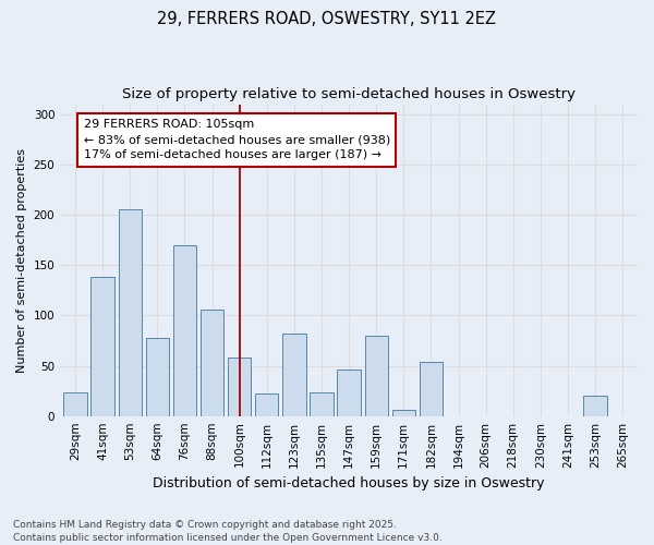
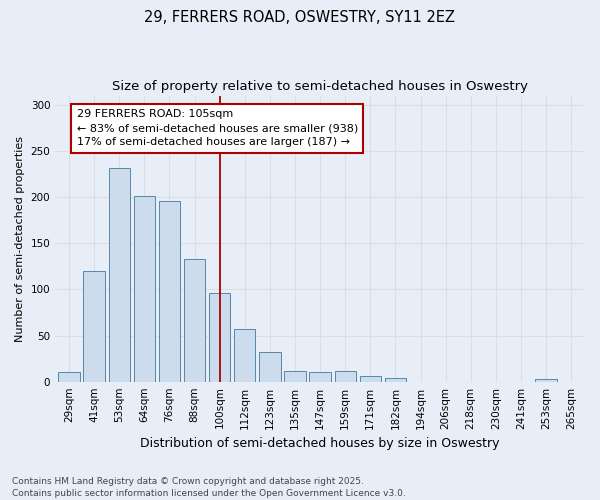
29sqm: 24 -> 10
41sqm: 138 -> 120
53sqm: 206 -> 232
64sqm: 78 -> 201
76sqm: 170 -> 196
88sqm: 106 -> 133
100sqm: 58 -> 96
112sqm: 22 -> 57
123sqm: 82 -> 32
135sqm: 24 -> 12
147sqm: 46 -> 11
159sqm: 80 -> 12
182sqm: 54 -> 4
253sqm: 20 -> 3
